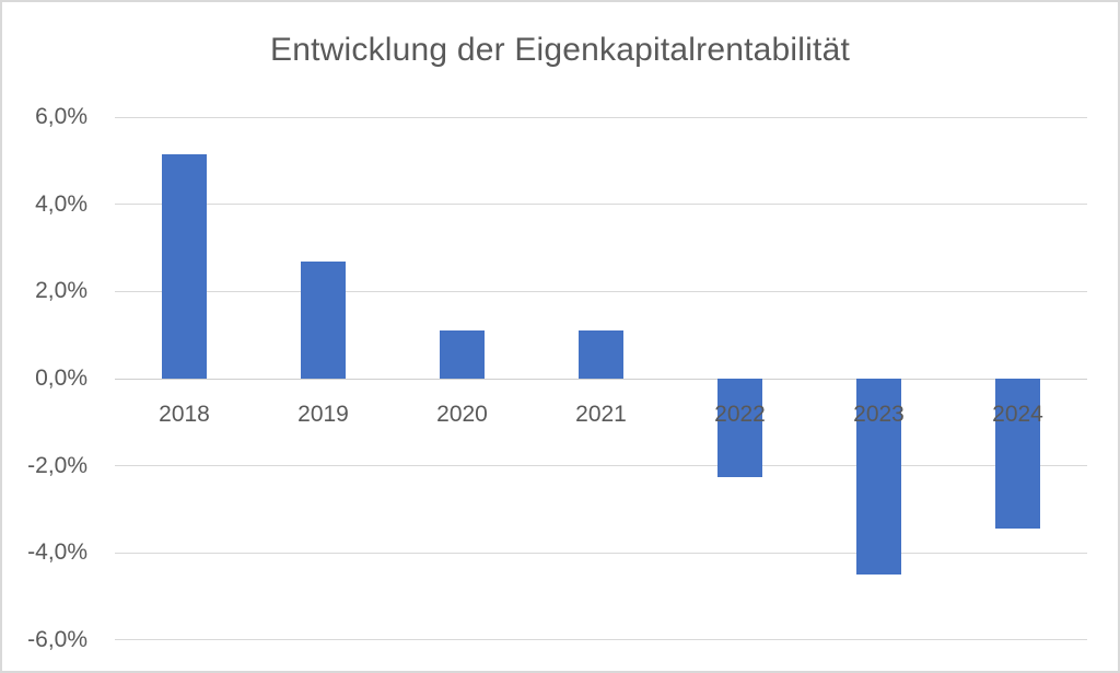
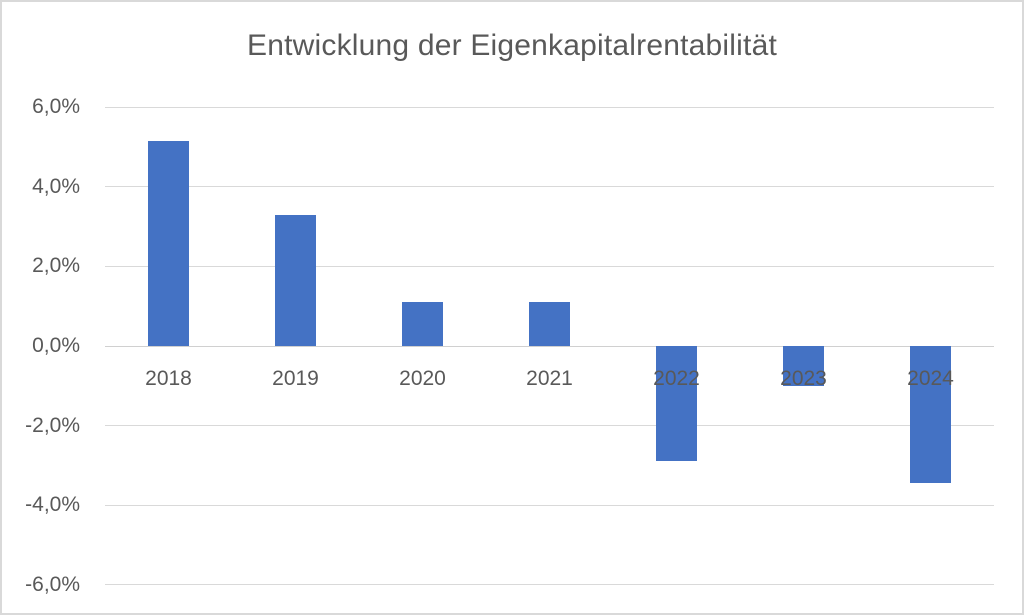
2019: 2,7% -> 3,3%
2022: -2,2% -> -2,9%
2023: -4,5% -> -1,0%
